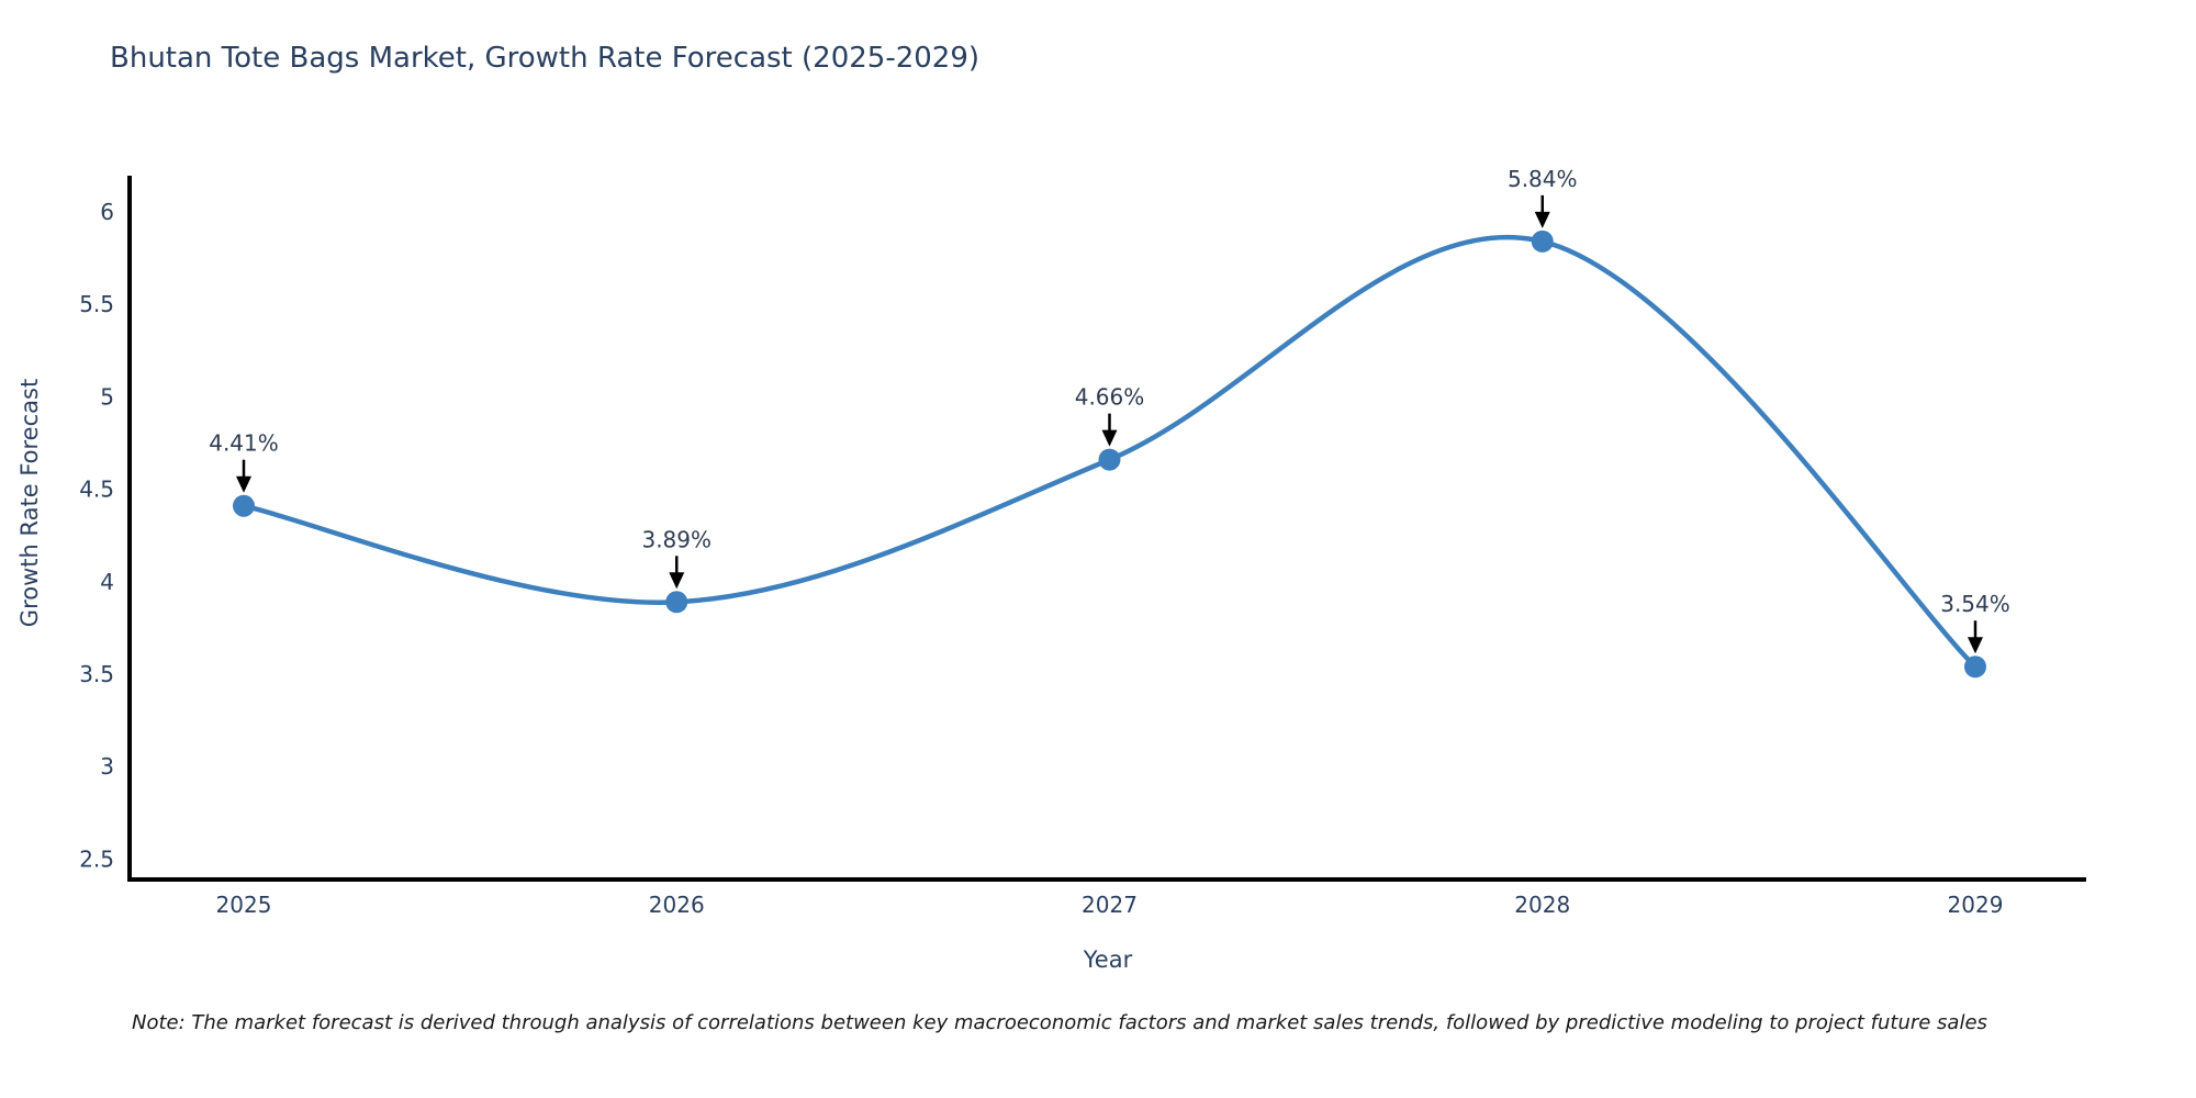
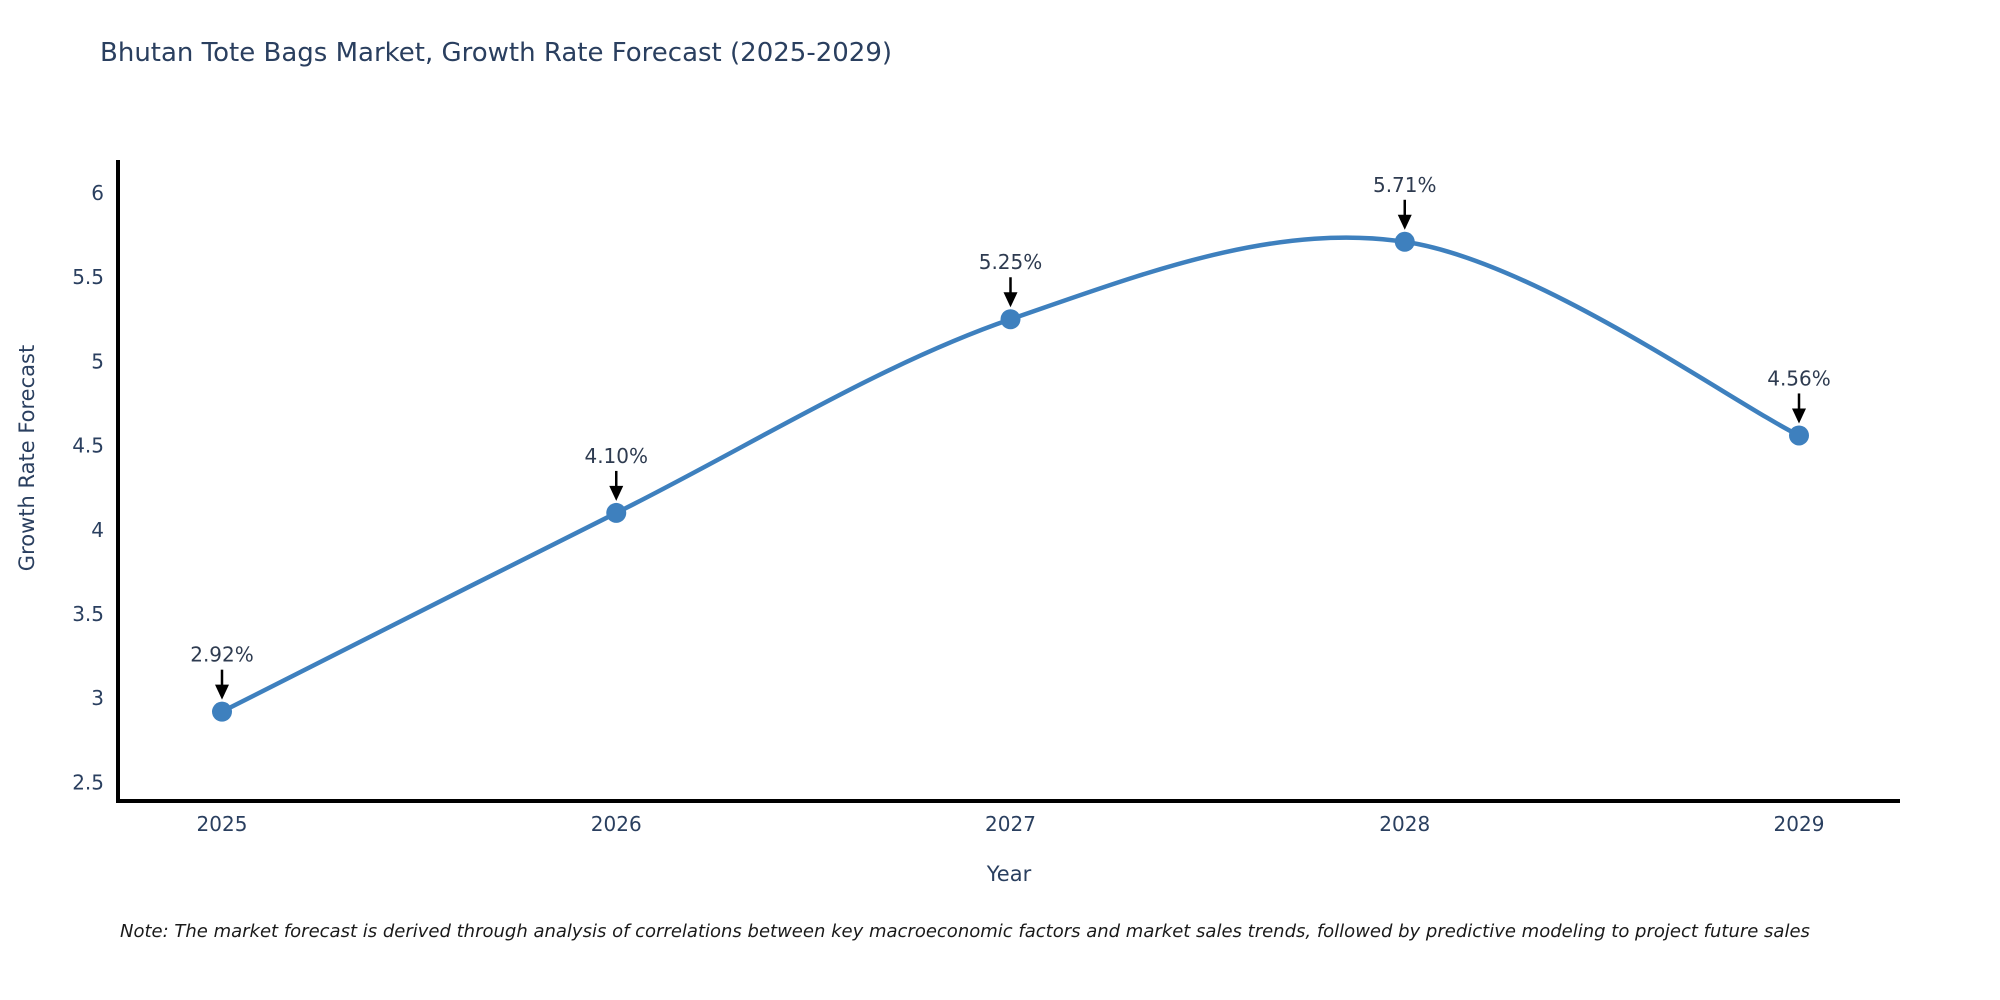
2025: 4.41% -> 2.92%
2026: 3.89% -> 4.10%
2027: 4.66% -> 5.25%
2028: 5.84% -> 5.71%
2029: 3.54% -> 4.56%
